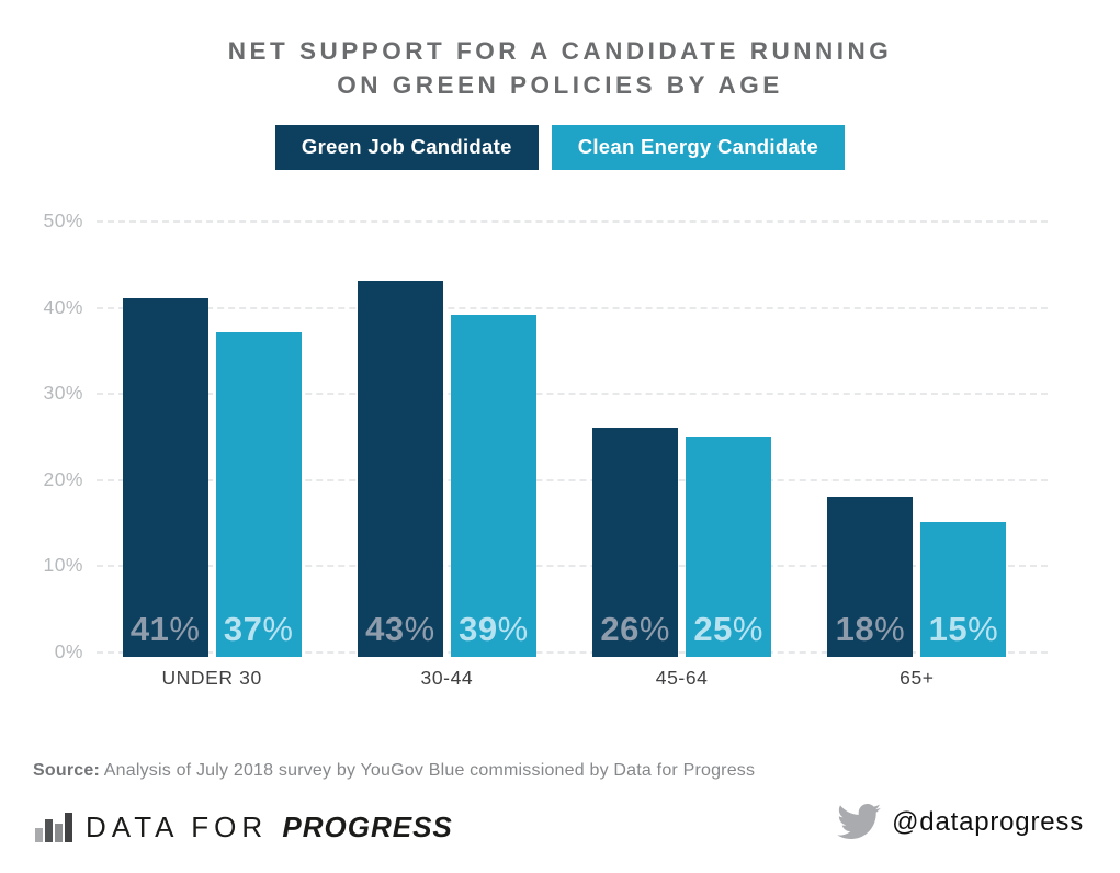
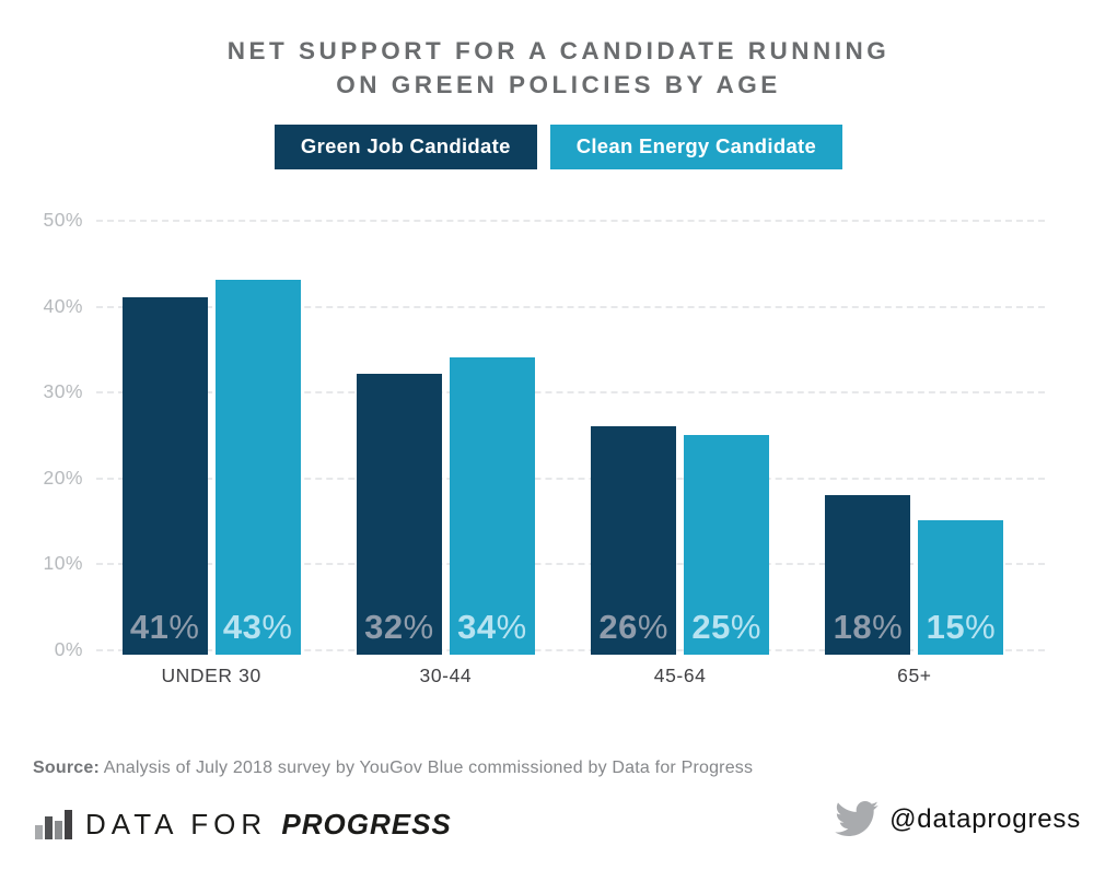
Clean Energy Candidate/UNDER 30: 37 -> 43
Green Job Candidate/30-44: 43 -> 32
Clean Energy Candidate/30-44: 39 -> 34
